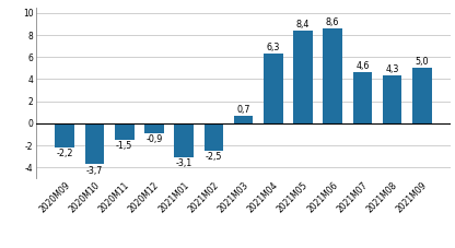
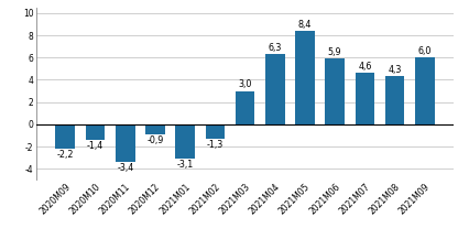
2020M10: -3,7 -> -1,4
2020M11: -1,5 -> -3,4
2021M02: -2,5 -> -1,3
2021M03: 0,7 -> 3,0
2021M06: 8,6 -> 5,9
2021M09: 5,0 -> 6,0
